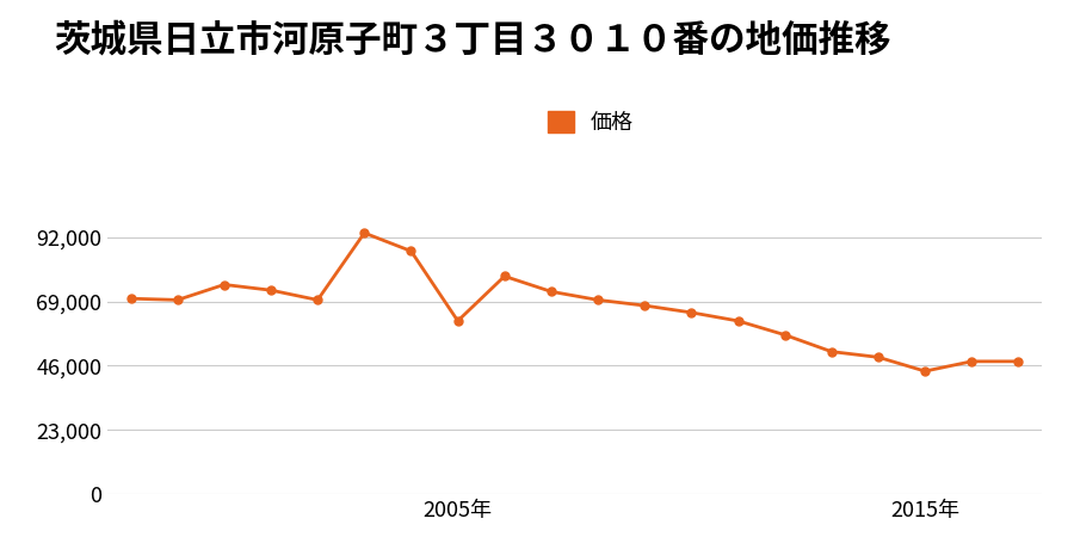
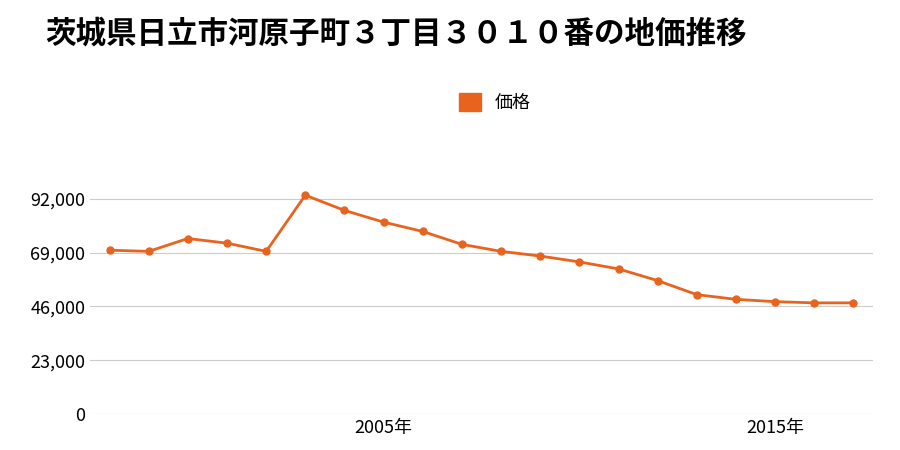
2005年: 62,000 -> 82,000
2015年: 44,000 -> 48,000
